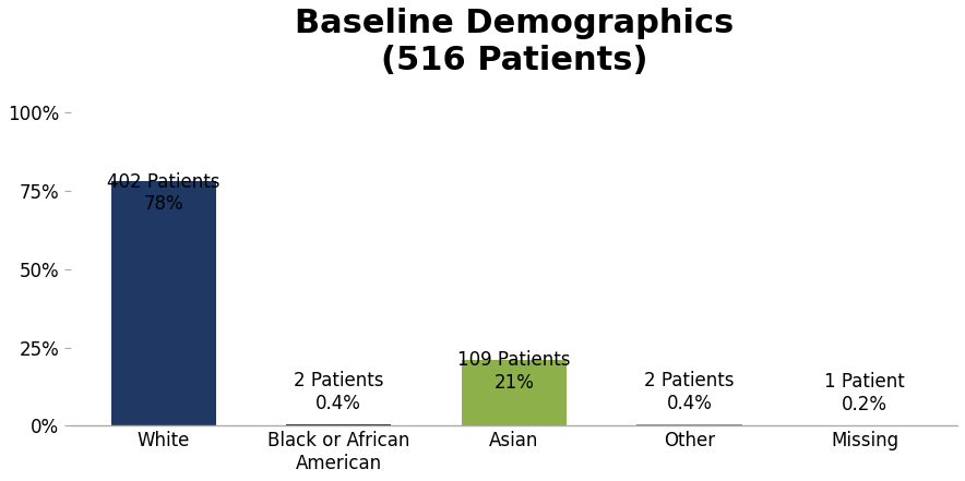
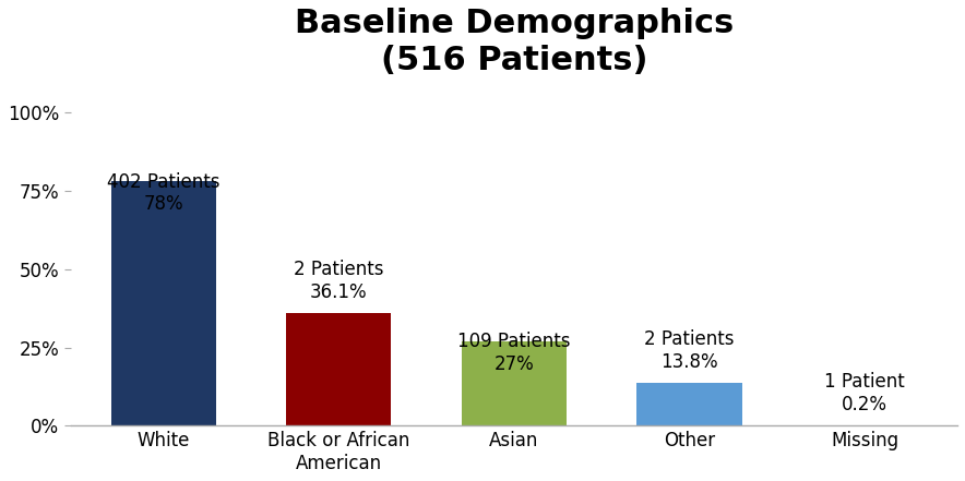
Black or African American: 0.4% -> 36.1%
Asian: 21% -> 27%
Other: 0.4% -> 13.8%
